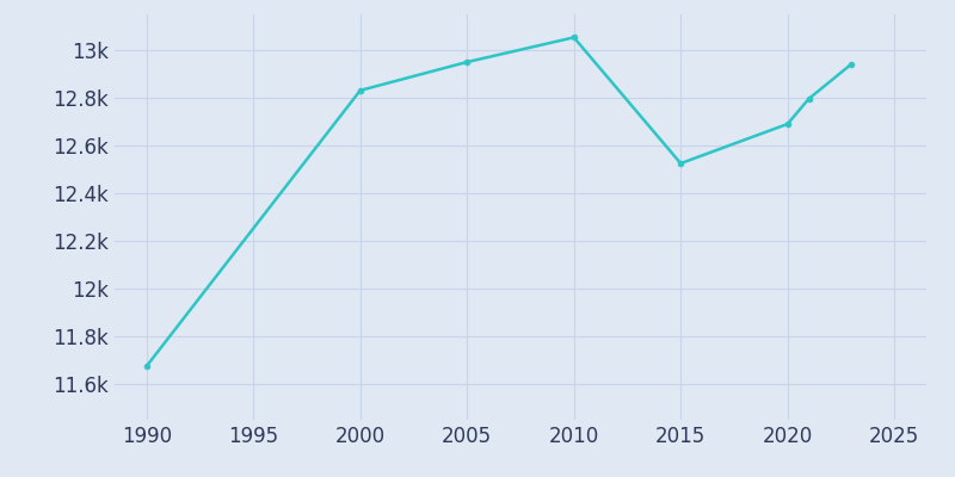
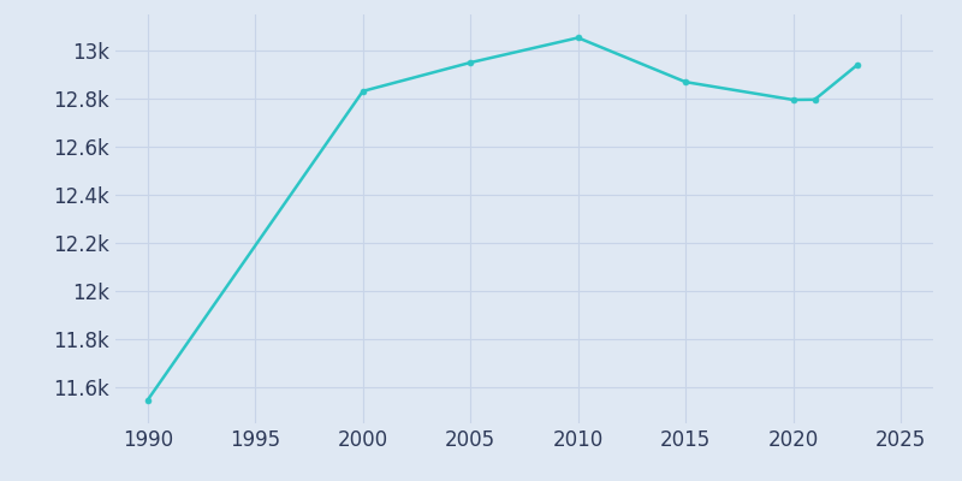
1990: 11.675k -> 11.547k
2015: 12.525k -> 12.869k
2020: 12.690k -> 12.795k
